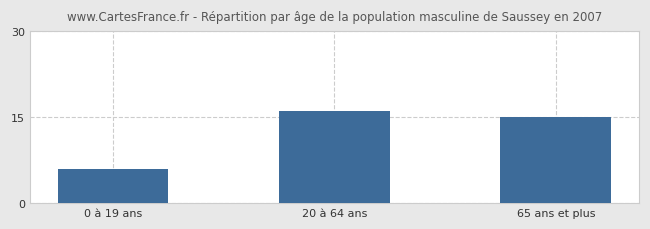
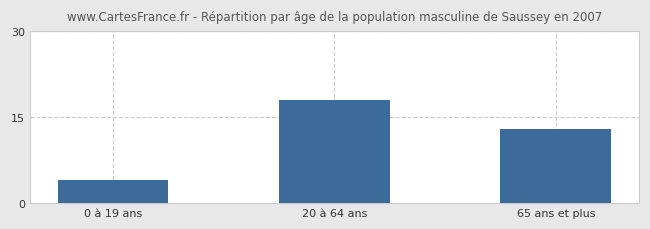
0 à 19 ans: 6 -> 4
20 à 64 ans: 16 -> 18
65 ans et plus: 15 -> 13
